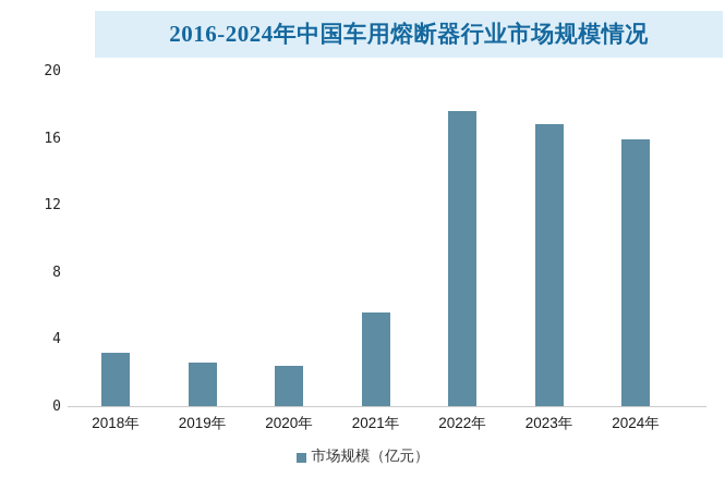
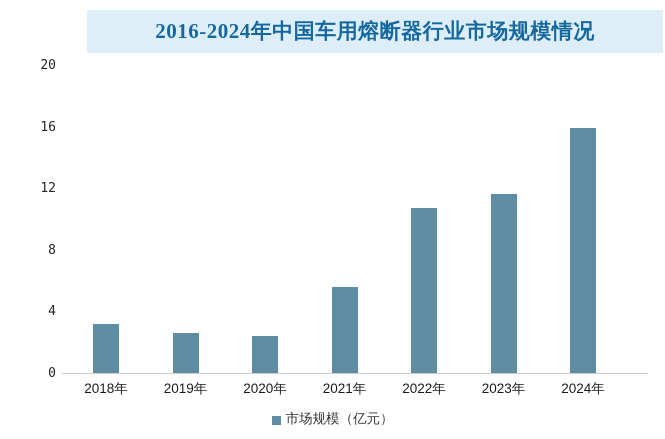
2022年: 17.6 -> 10.7
2023年: 16.8 -> 11.6
